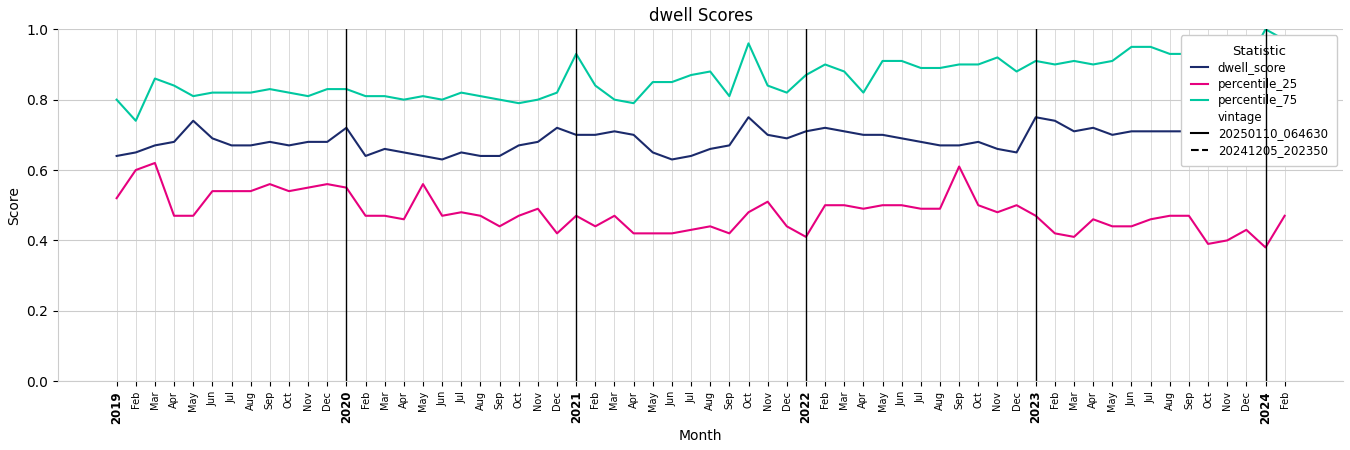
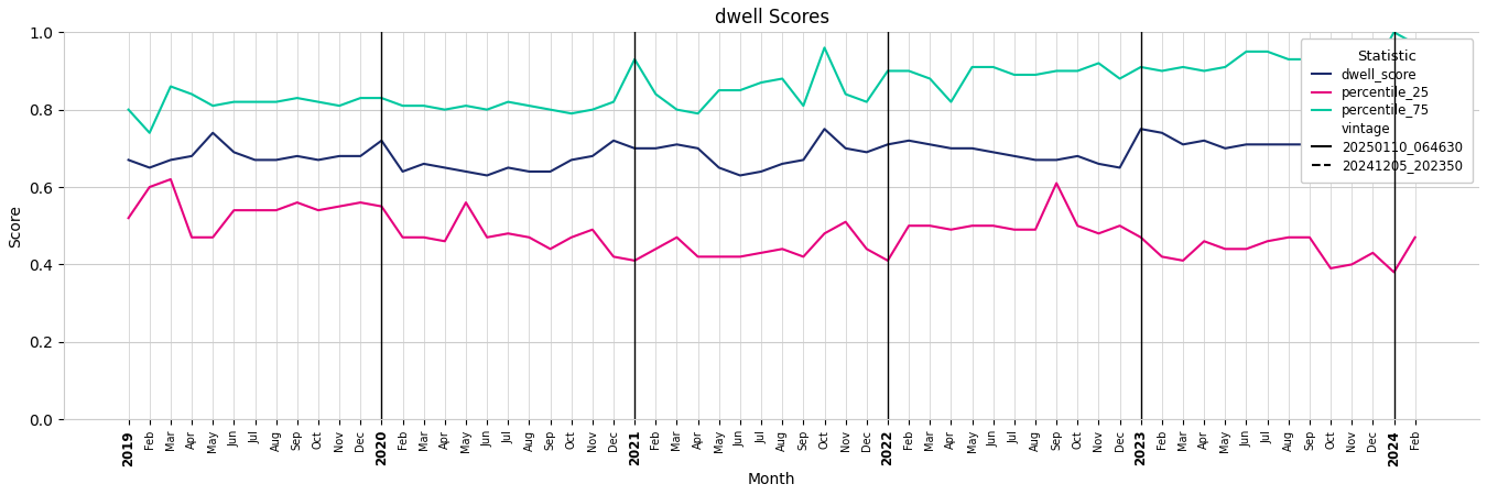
dwell_score/2019: 0.64 -> 0.67
percentile_25/2021: 0.47 -> 0.41
percentile_75/2022: 0.87 -> 0.90
